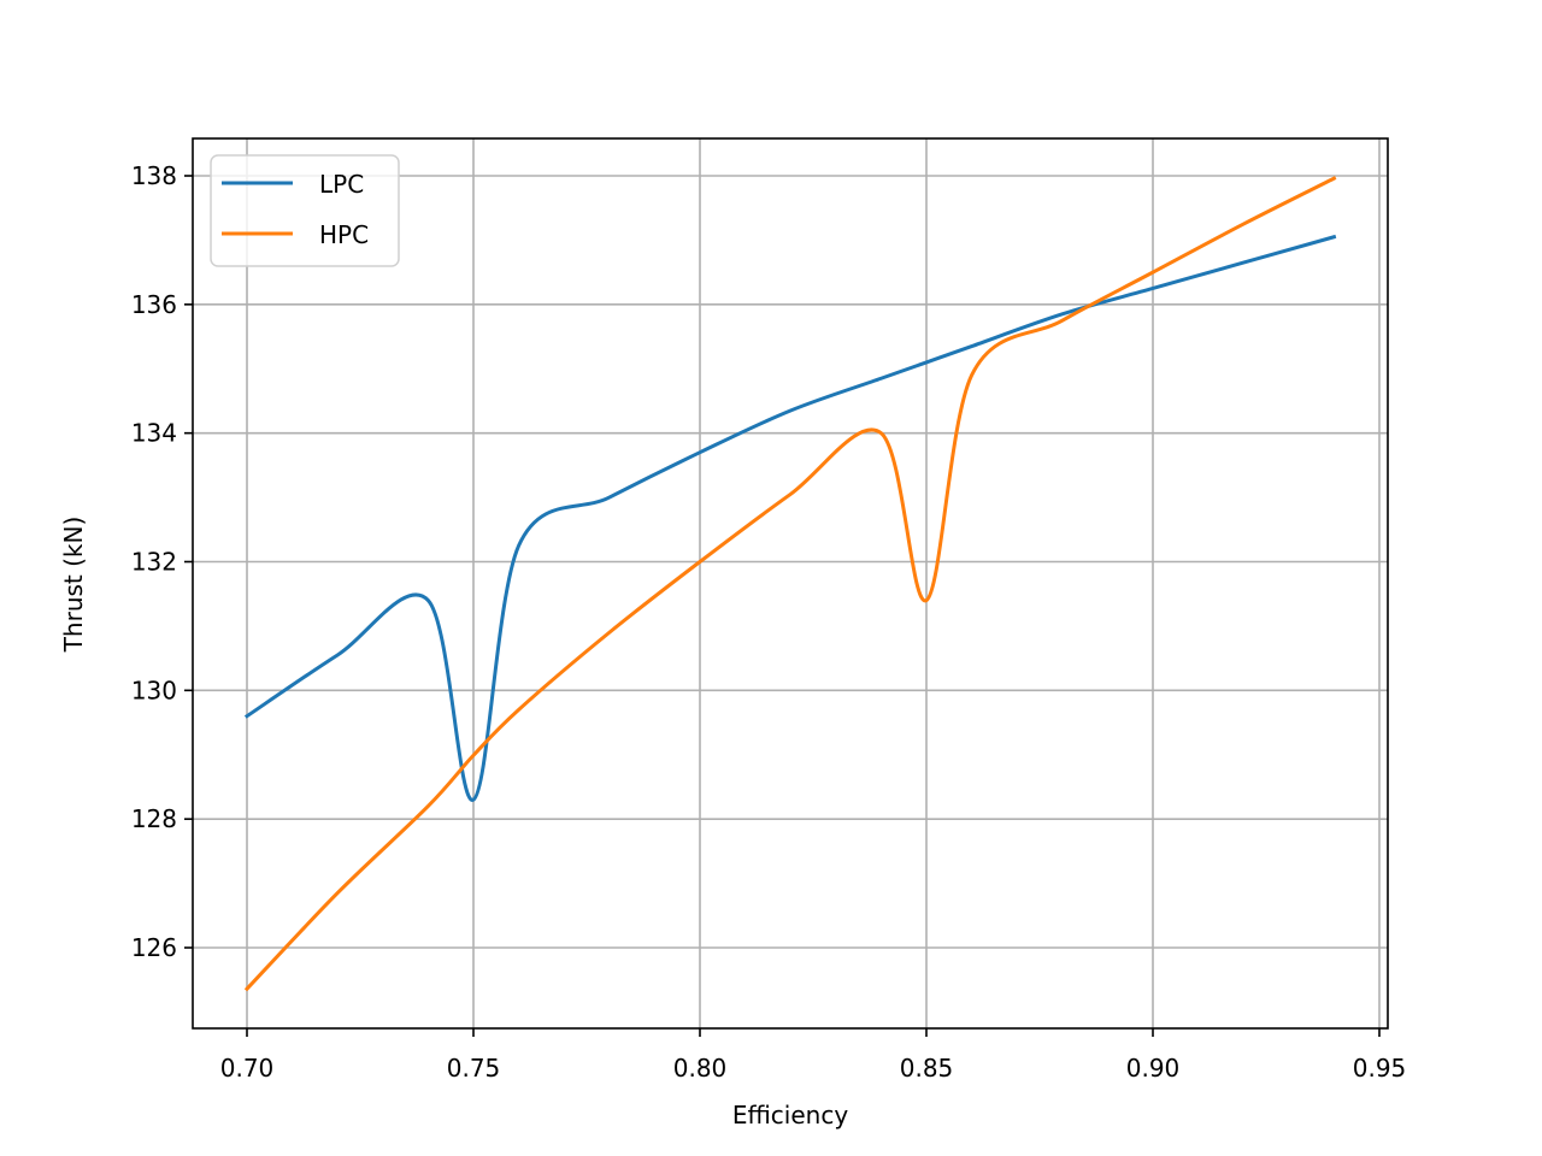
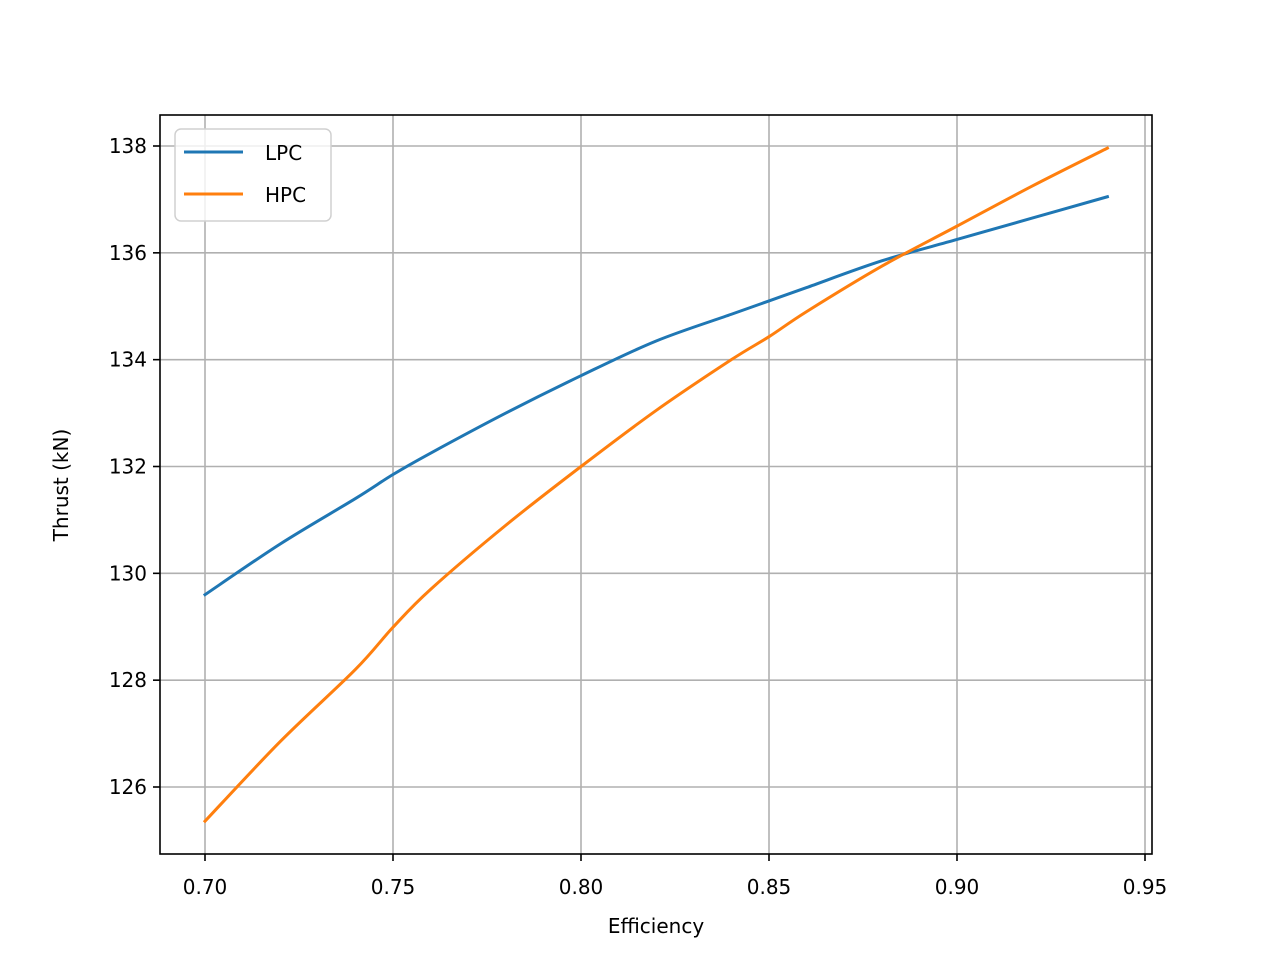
LPC/0.75: 128.3 -> 131.8
HPC/0.85: 131.4 -> 134.4
